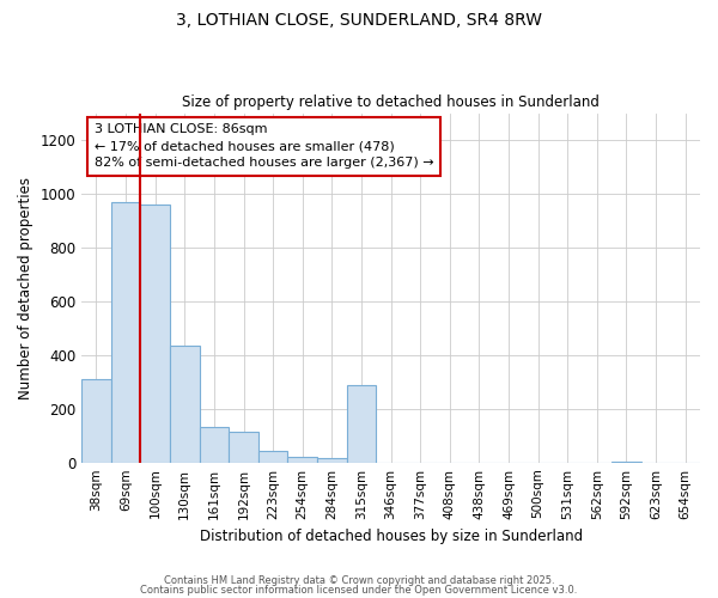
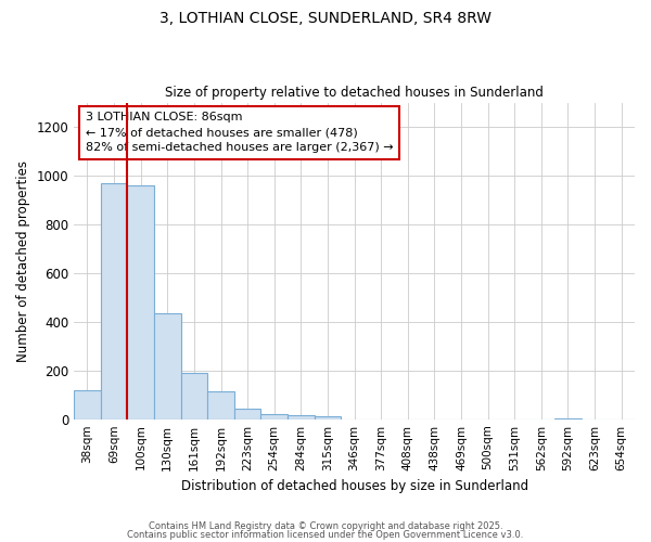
38sqm: 310 -> 120
161sqm: 130 -> 190
315sqm: 290 -> 10
